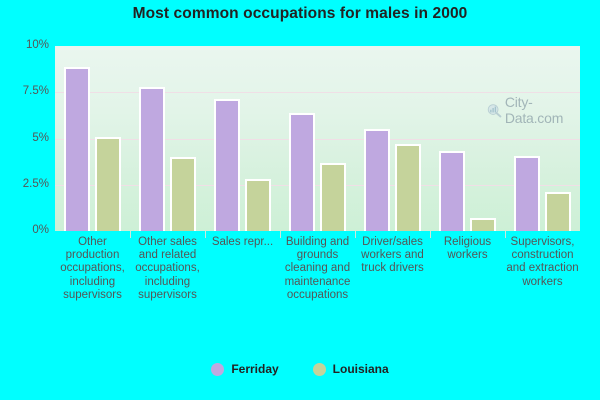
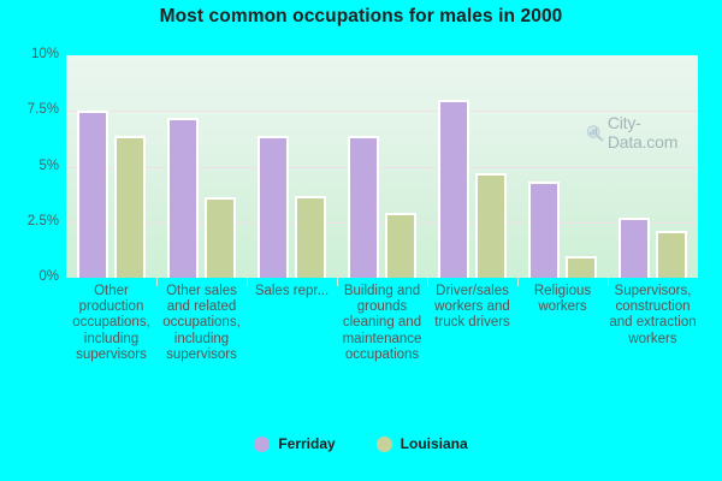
Ferriday/Other production occupations, including supervisors: 8.8% -> 7.5%
Louisiana/Other production occupations, including supervisors: 5.1% -> 6.4%
Ferriday/Other sales and related occupations, including supervisors: 7.8% -> 7.2%
Louisiana/Other sales and related occupations, including supervisors: 4.0% -> 3.6%
Ferriday/Sales repr...: 7.2% -> 6.4%
Louisiana/Sales repr...: 2.8% -> 3.7%
Louisiana/Building and grounds cleaning and maintenance occupations: 3.6% -> 2.9%
Ferriday/Driver/sales workers and truck drivers: 5.5% -> 8.0%
Louisiana/Religious workers: 0.7% -> 1.0%
Ferriday/Supervisors, construction and extraction workers: 4.0% -> 2.7%
